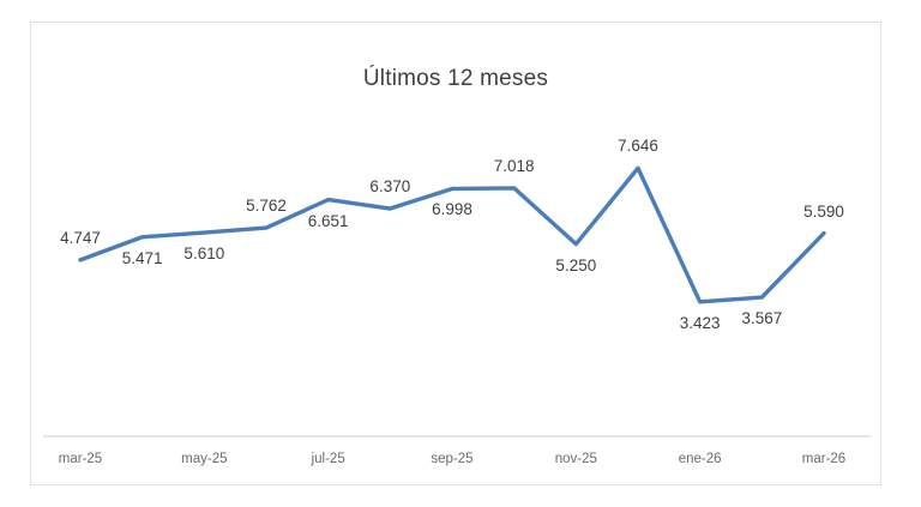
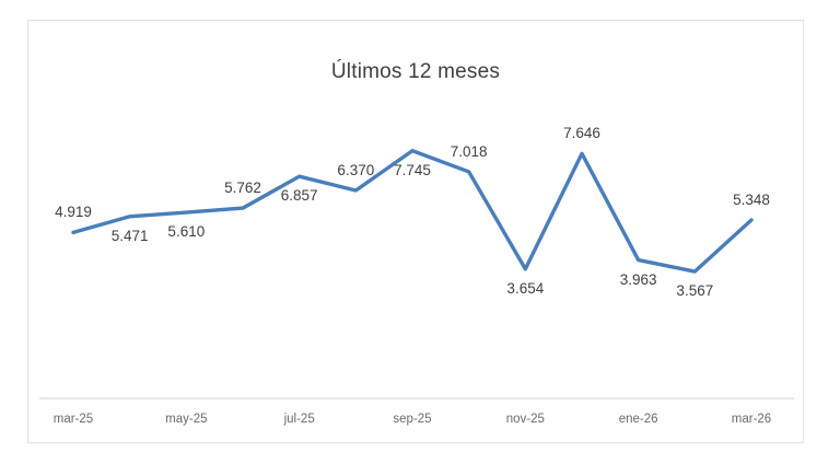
mar-25: 4.747 -> 4.919
jul-25: 6.651 -> 6.857
sep-25: 6.998 -> 7.745
nov-25: 5.250 -> 3.654
ene-26: 3.423 -> 3.963
mar-26: 5.590 -> 5.348
